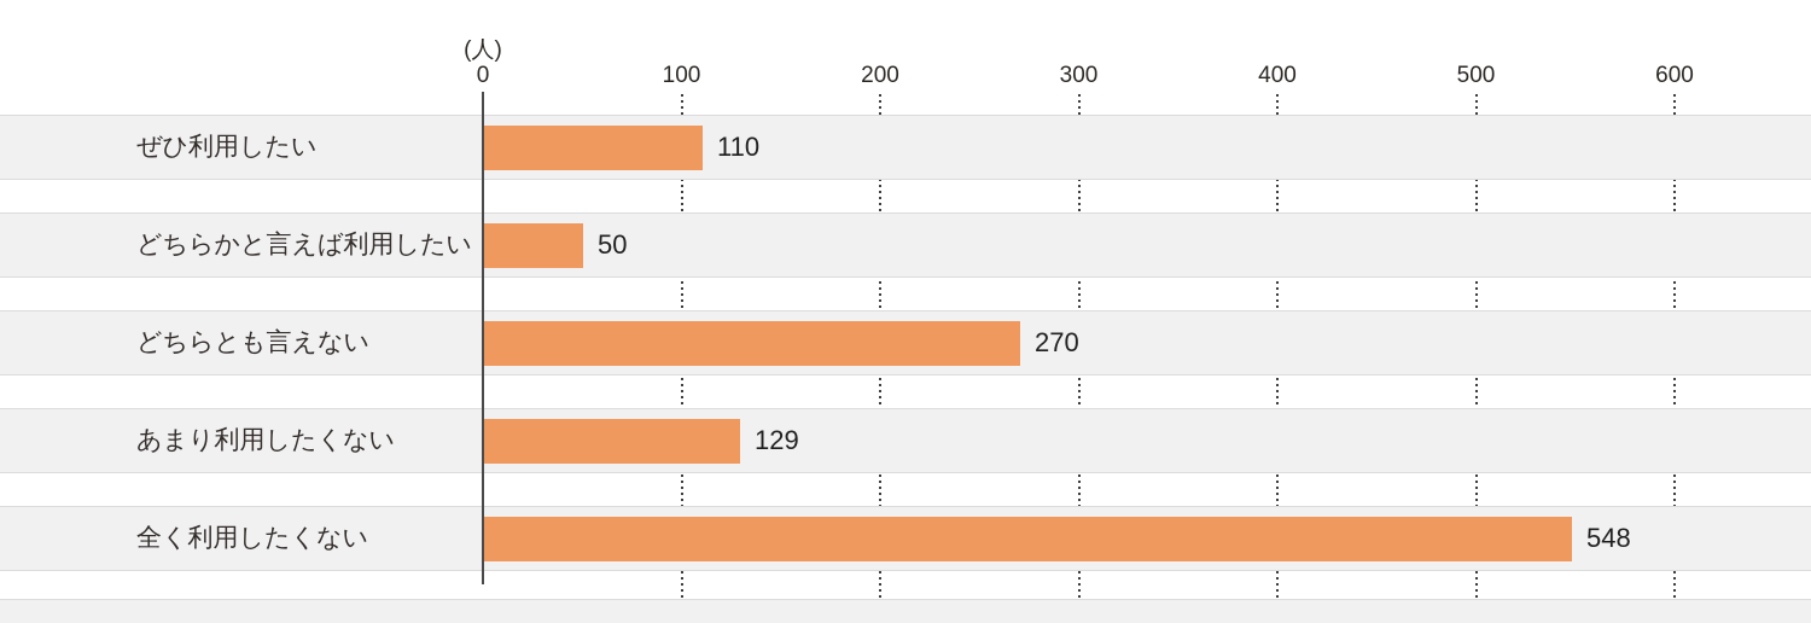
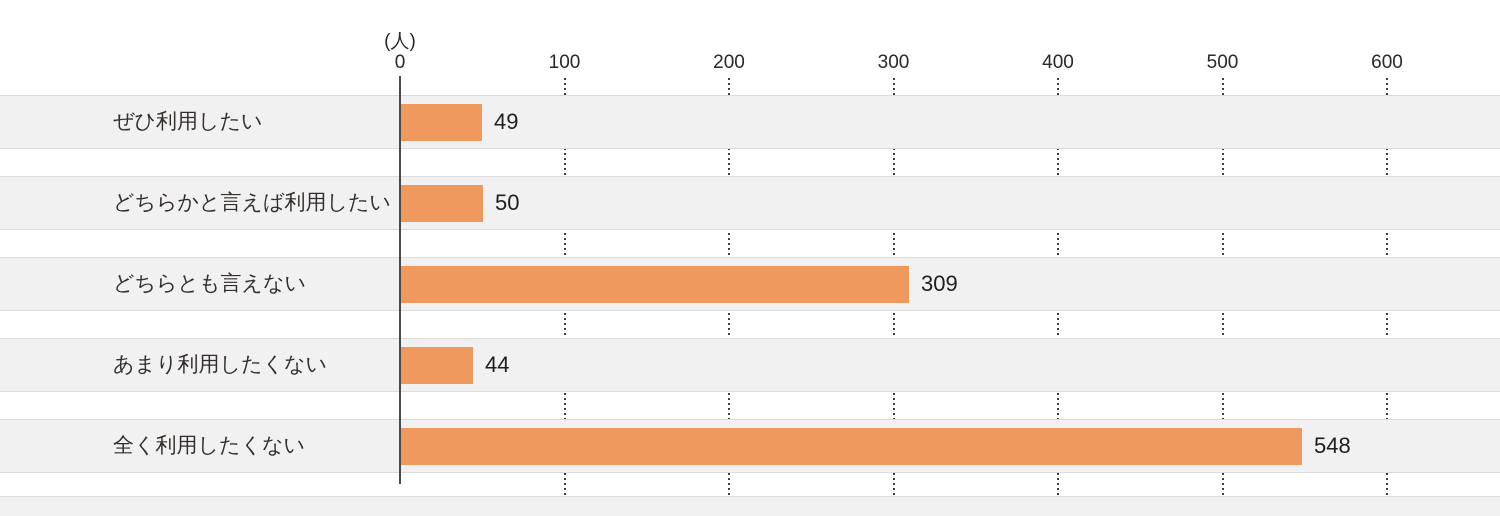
ぜひ利用したい: 110 -> 49
どちらとも言えない: 270 -> 309
あまり利用したくない: 129 -> 44
